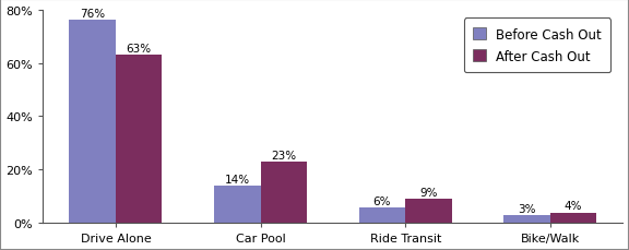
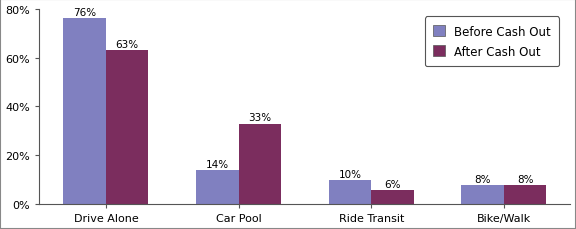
After Cash Out/Car Pool: 23% -> 33%
Before Cash Out/Ride Transit: 6% -> 10%
After Cash Out/Ride Transit: 9% -> 6%
Before Cash Out/Bike/Walk: 3% -> 8%
After Cash Out/Bike/Walk: 4% -> 8%
